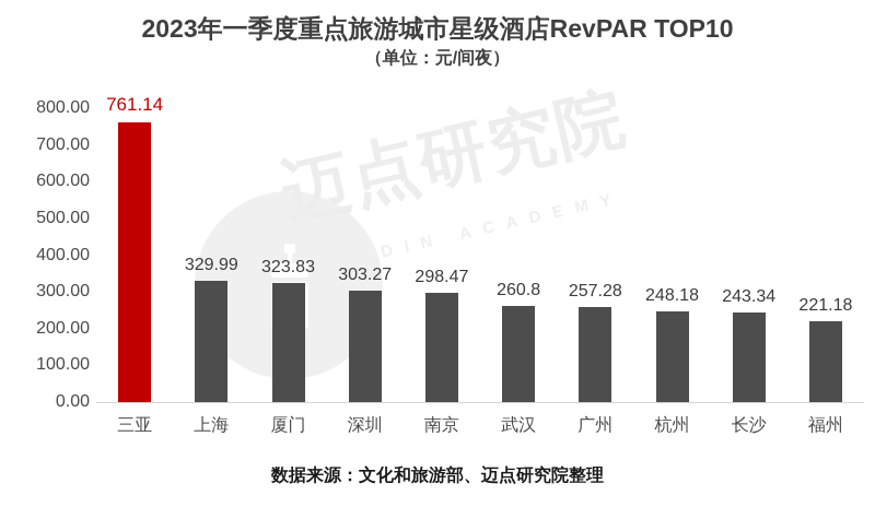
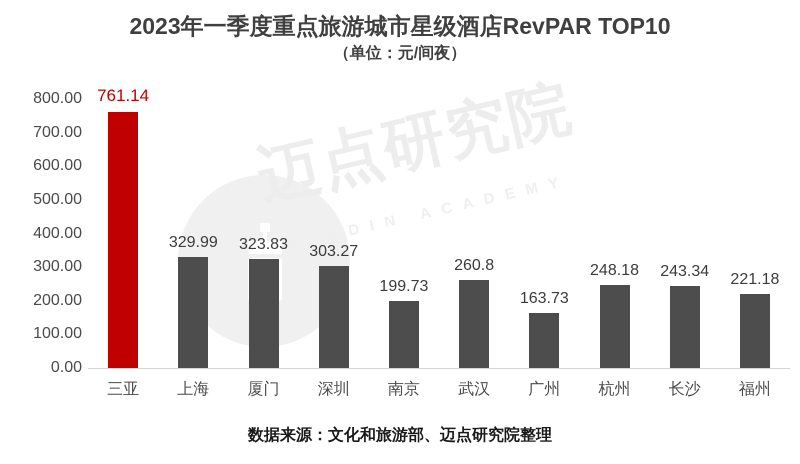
南京: 298.47 -> 199.73
广州: 257.28 -> 163.73
